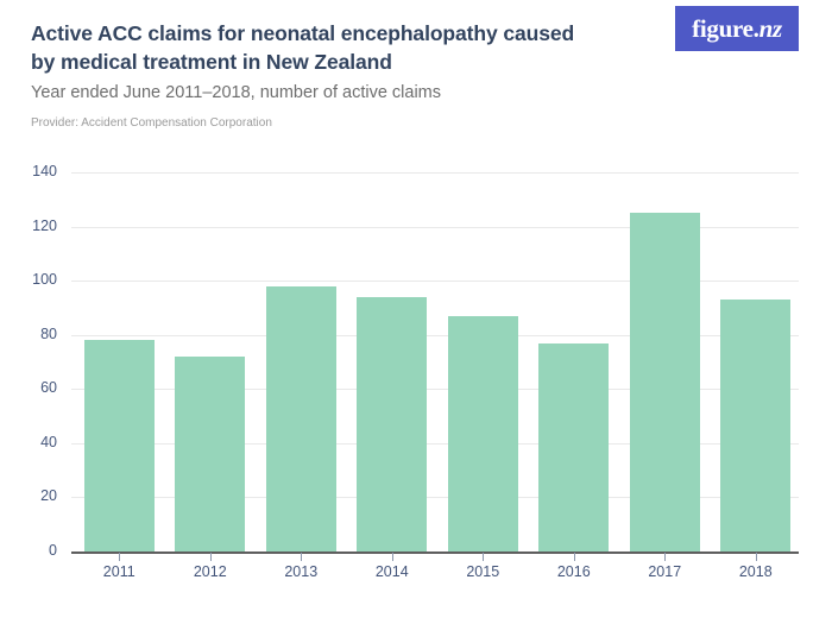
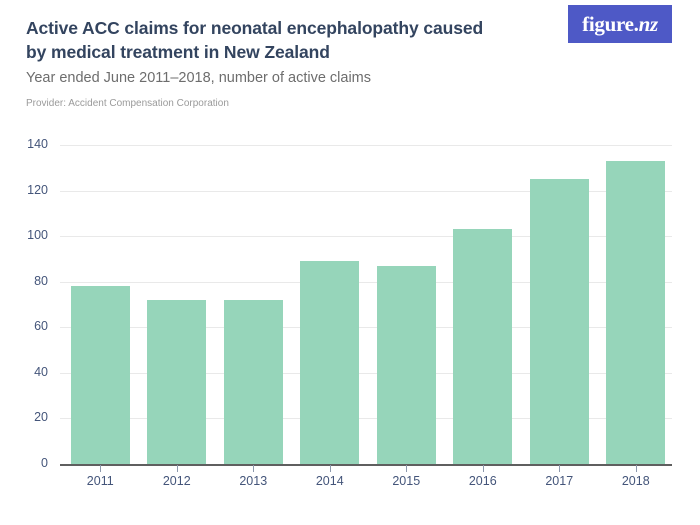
2013: 98 -> 72
2014: 94 -> 89
2016: 77 -> 103
2018: 93 -> 133
